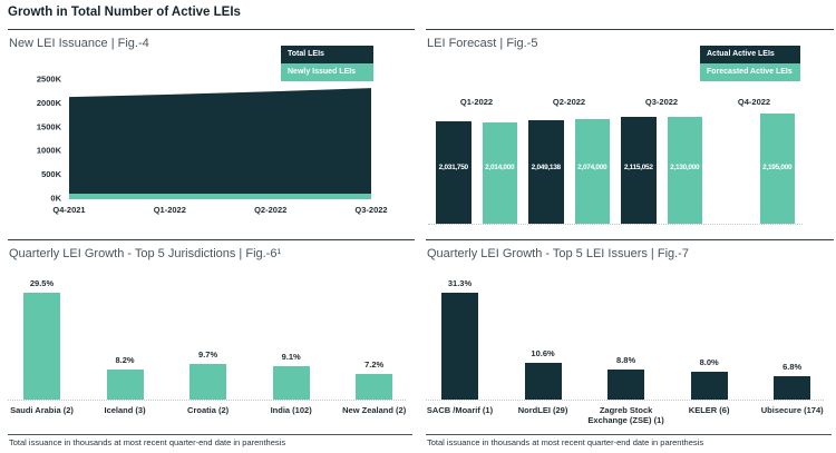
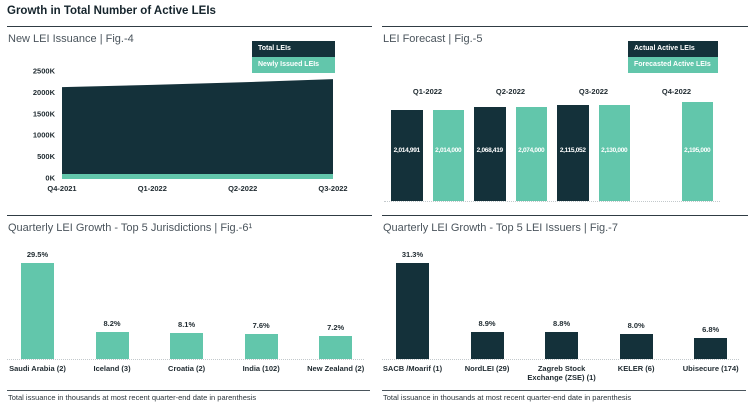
LEI Forecast | Fig.-5/Actual Active LEIs/Q1-2022: 2,031,750 -> 2,014,991
LEI Forecast | Fig.-5/Actual Active LEIs/Q2-2022: 2,049,138 -> 2,068,419
Quarterly LEI Growth - Top 5 Jurisdictions | Fig.-6¹/Croatia (2): 9.7% -> 8.1%
Quarterly LEI Growth - Top 5 Jurisdictions | Fig.-6¹/India (102): 9.1% -> 7.6%
Quarterly LEI Growth - Top 5 LEI Issuers | Fig.-7/NordLEI (29): 10.6% -> 8.9%
